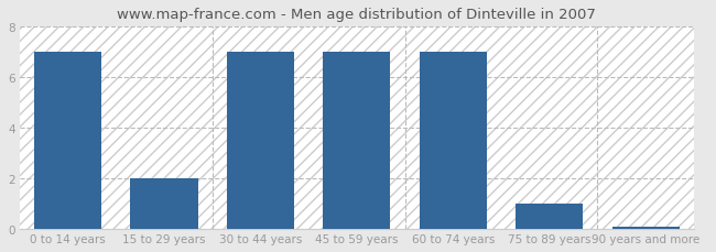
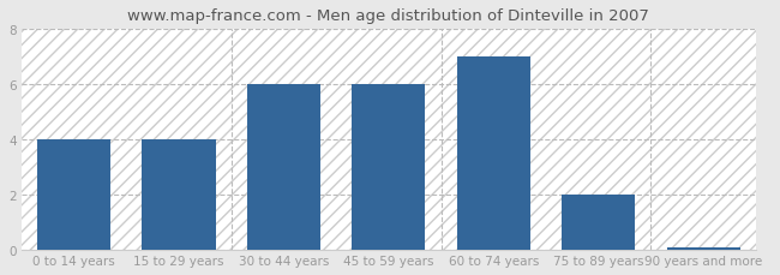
0 to 14 years: 7.00 -> 4.00
15 to 29 years: 2.00 -> 4.00
30 to 44 years: 7.00 -> 6.00
45 to 59 years: 7.00 -> 6.00
75 to 89 years: 1.00 -> 2.00
